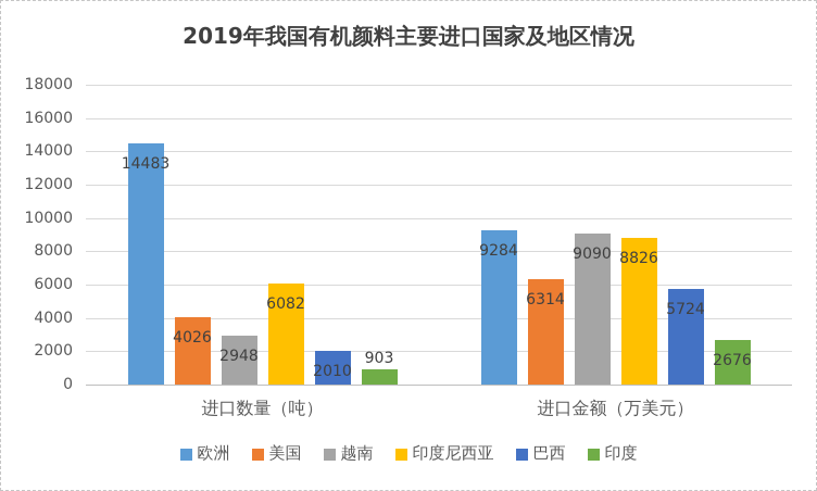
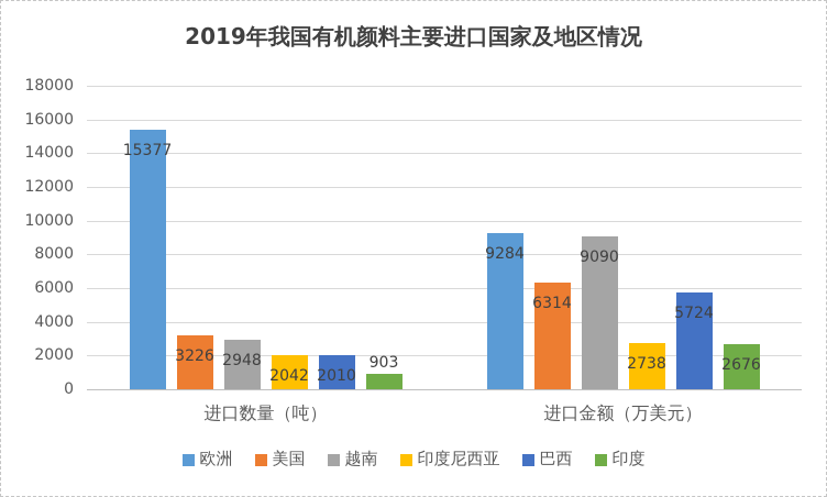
欧洲/进口数量（吨）: 14483 -> 15377
美国/进口数量（吨）: 4026 -> 3226
印度尼西亚/进口数量（吨）: 6082 -> 2042
印度尼西亚/进口金额（万美元）: 8826 -> 2738
